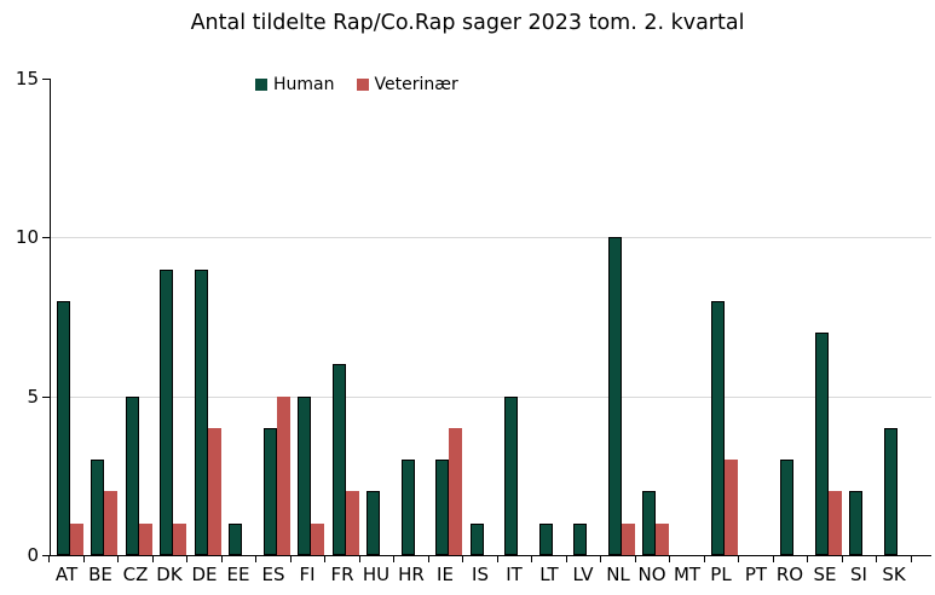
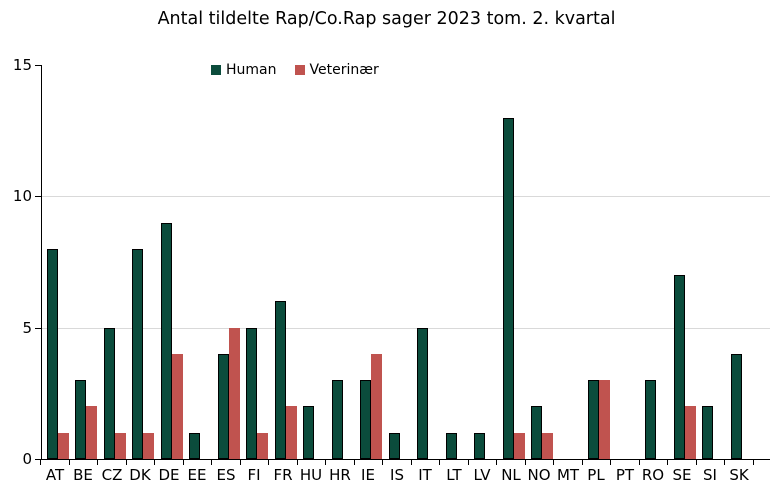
Human/DK: 9 -> 8
Human/NL: 10 -> 13
Human/PL: 8 -> 3
